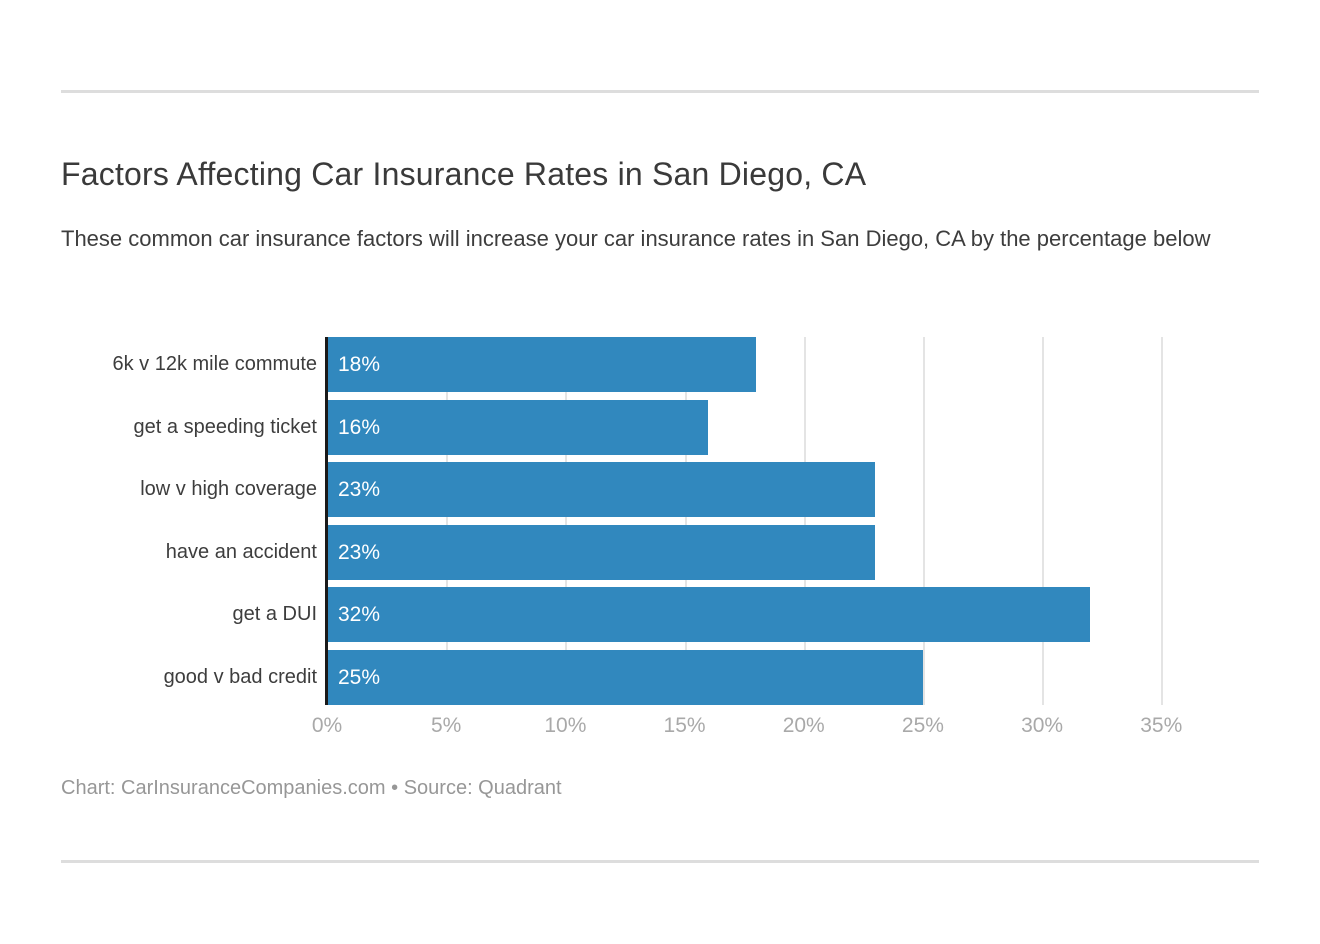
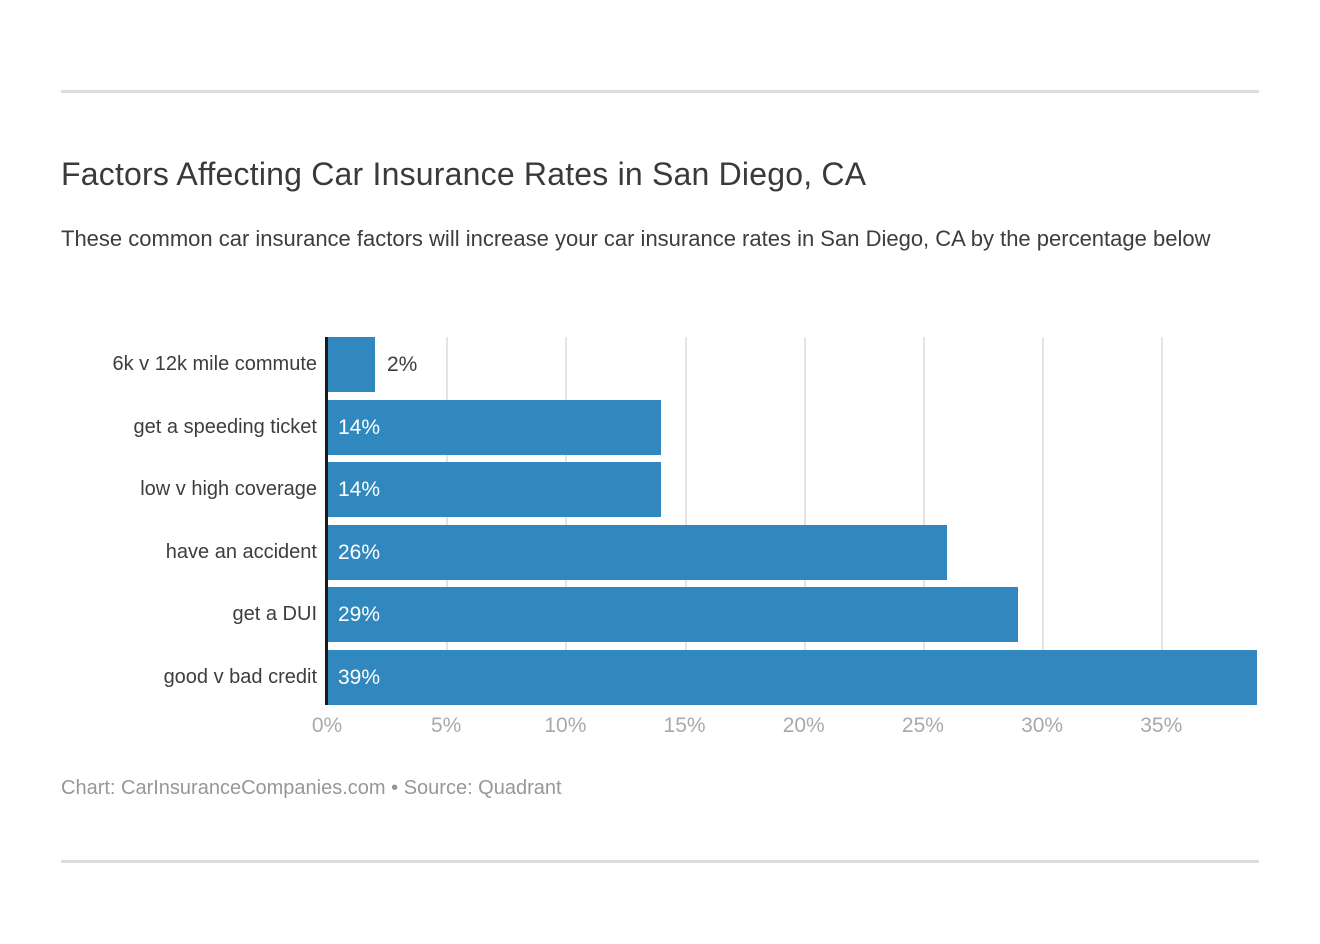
6k v 12k mile commute: 18% -> 2%
get a speeding ticket: 16% -> 14%
low v high coverage: 23% -> 14%
have an accident: 23% -> 26%
get a DUI: 32% -> 29%
good v bad credit: 25% -> 39%
